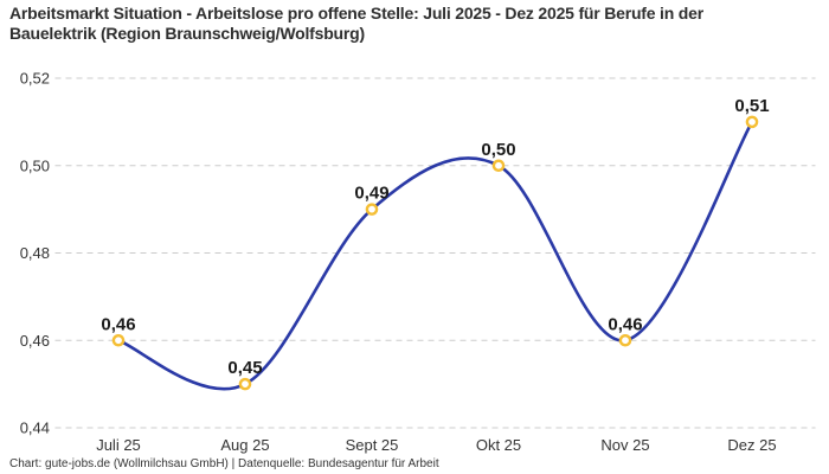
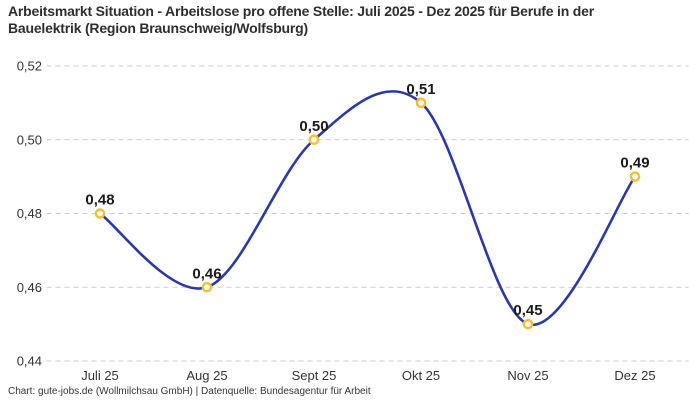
Juli 25: 0,46 -> 0,48
Aug 25: 0,45 -> 0,46
Sept 25: 0,49 -> 0,50
Okt 25: 0,50 -> 0,51
Nov 25: 0,46 -> 0,45
Dez 25: 0,51 -> 0,49
